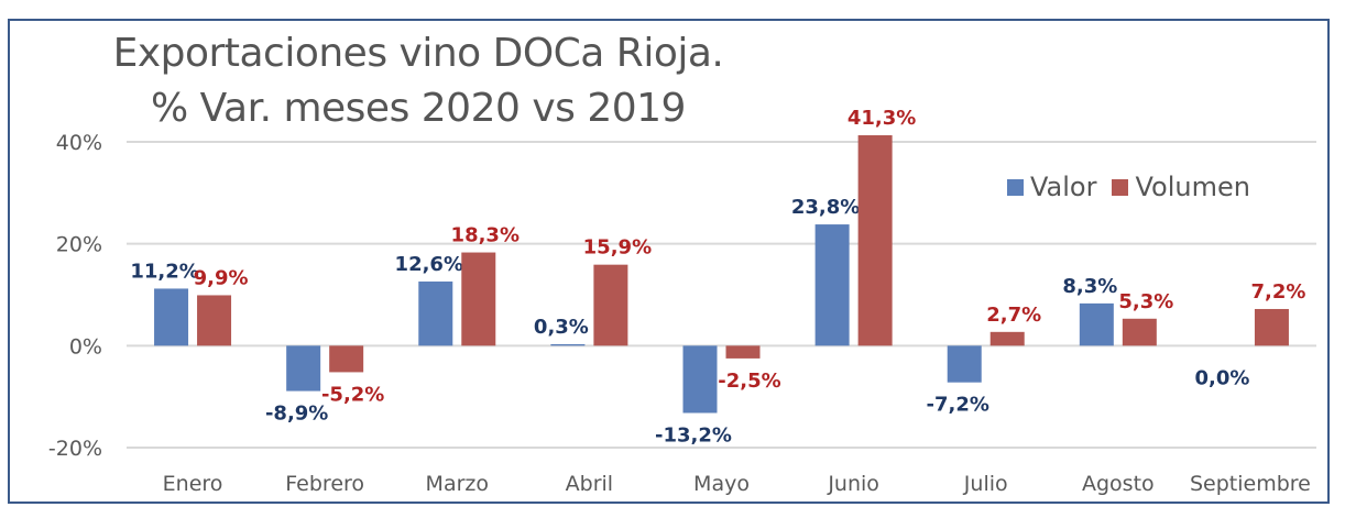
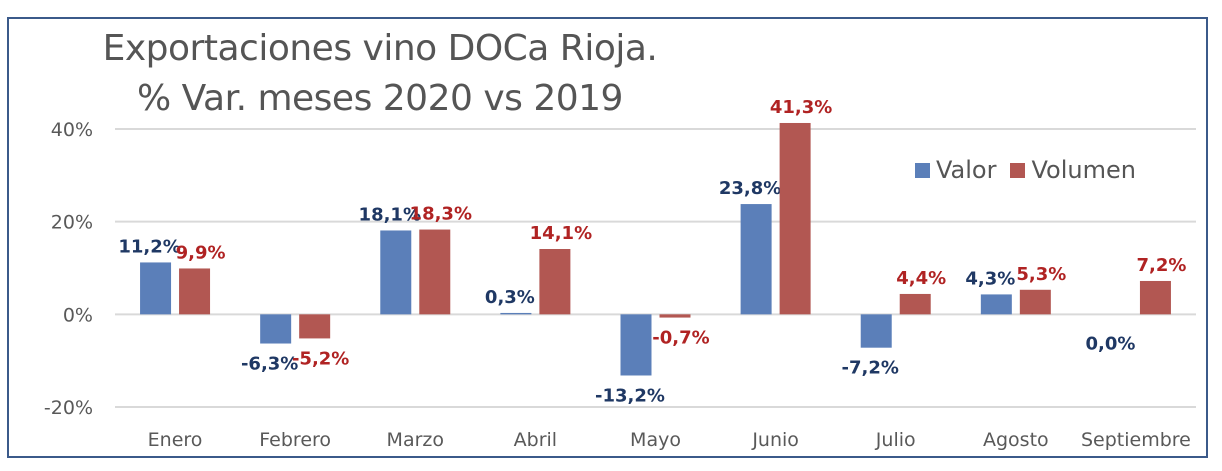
Valor/Febrero: -8,9% -> -6,3%
Valor/Marzo: 12,6% -> 18,1%
Volumen/Abril: 15,9% -> 14,1%
Volumen/Mayo: -2,5% -> -0,7%
Volumen/Julio: 2,7% -> 4,4%
Valor/Agosto: 8,3% -> 4,3%
